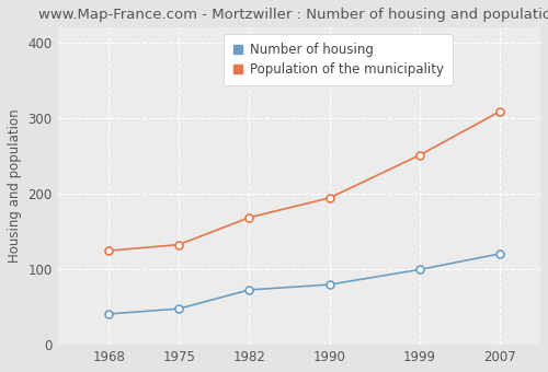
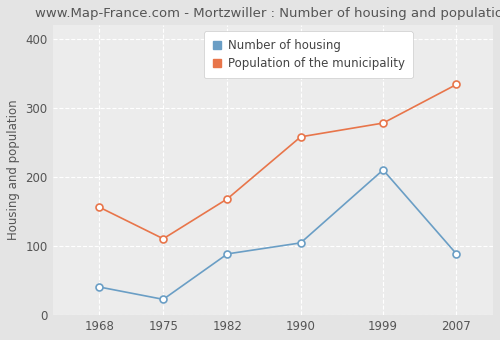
Population of the municipality/1968: 124 -> 156
Number of housing/1975: 47 -> 22
Population of the municipality/1975: 132 -> 110
Number of housing/1982: 72 -> 88
Number of housing/1990: 79 -> 104
Population of the municipality/1990: 194 -> 258
Number of housing/1999: 99 -> 210
Population of the municipality/1999: 251 -> 278
Number of housing/2007: 120 -> 88
Population of the municipality/2007: 309 -> 334
